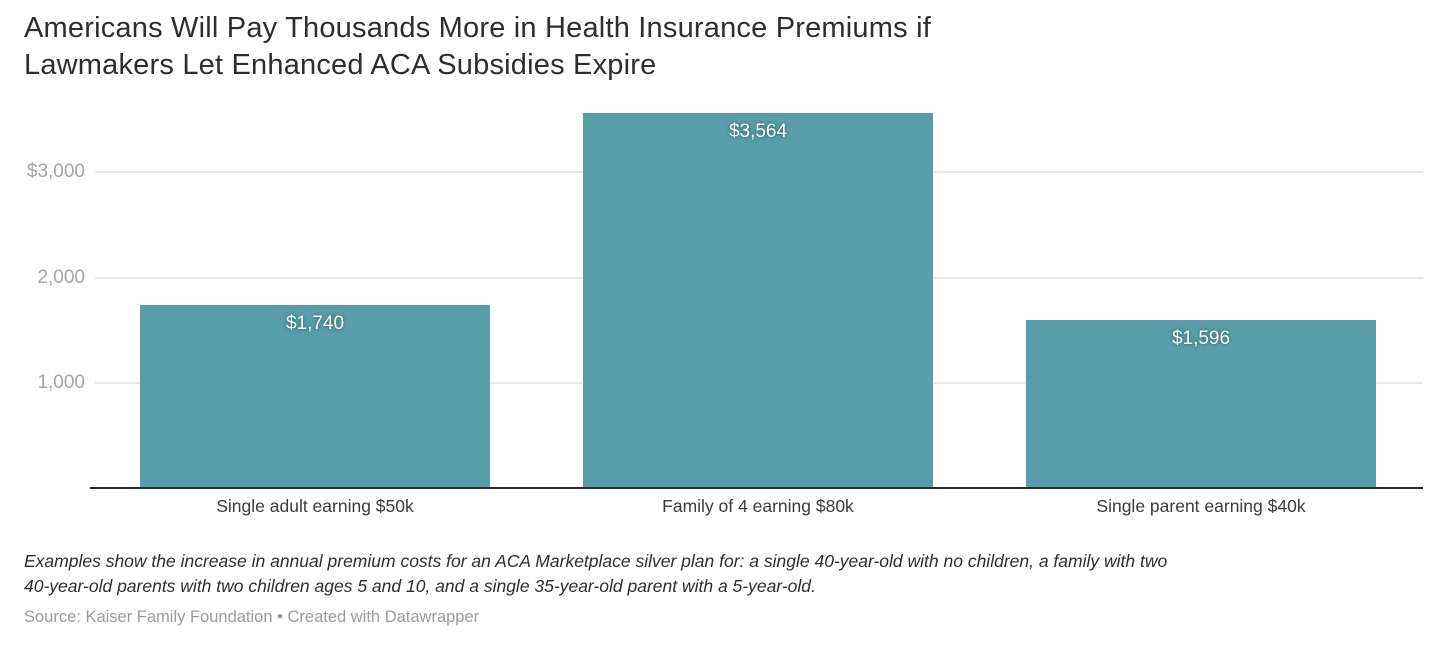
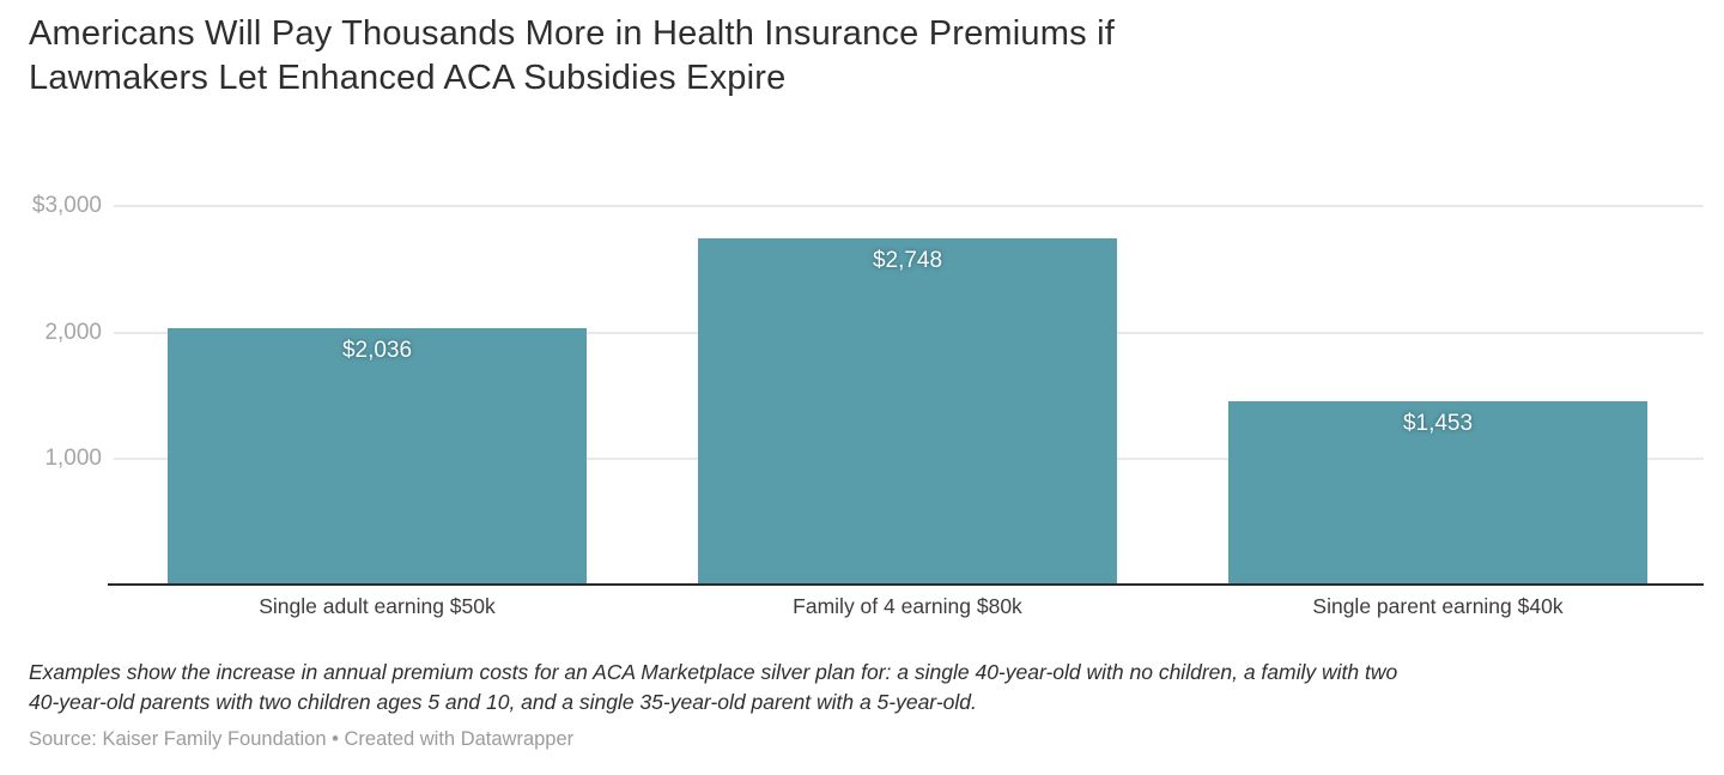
Single adult earning $50k: $1,740 -> $2,036
Family of 4 earning $80k: $3,564 -> $2,748
Single parent earning $40k: $1,596 -> $1,453
